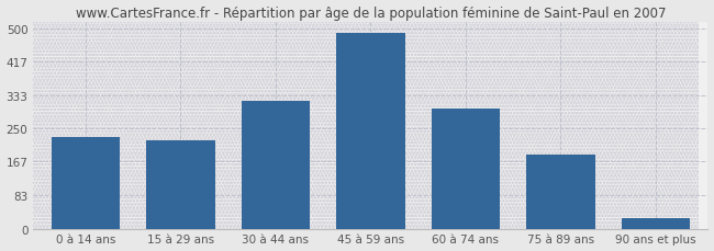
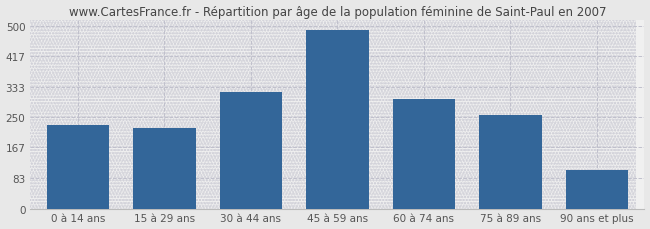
75 à 89 ans: 185 -> 255
90 ans et plus: 25 -> 105
